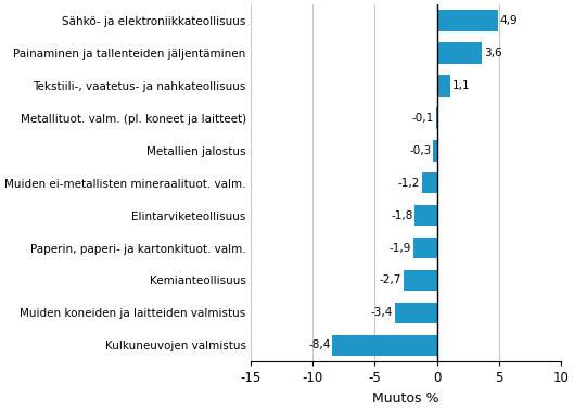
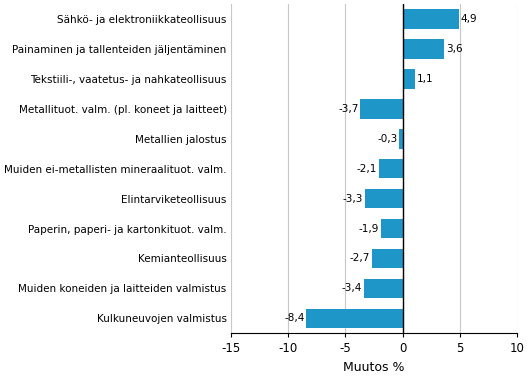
Metallituot. valm. (pl. koneet ja laitteet): -0,1 -> -3,7
Muiden ei-metallisten mineraalituot. valm.: -1,2 -> -2,1
Elintarviketeollisuus: -1,8 -> -3,3
